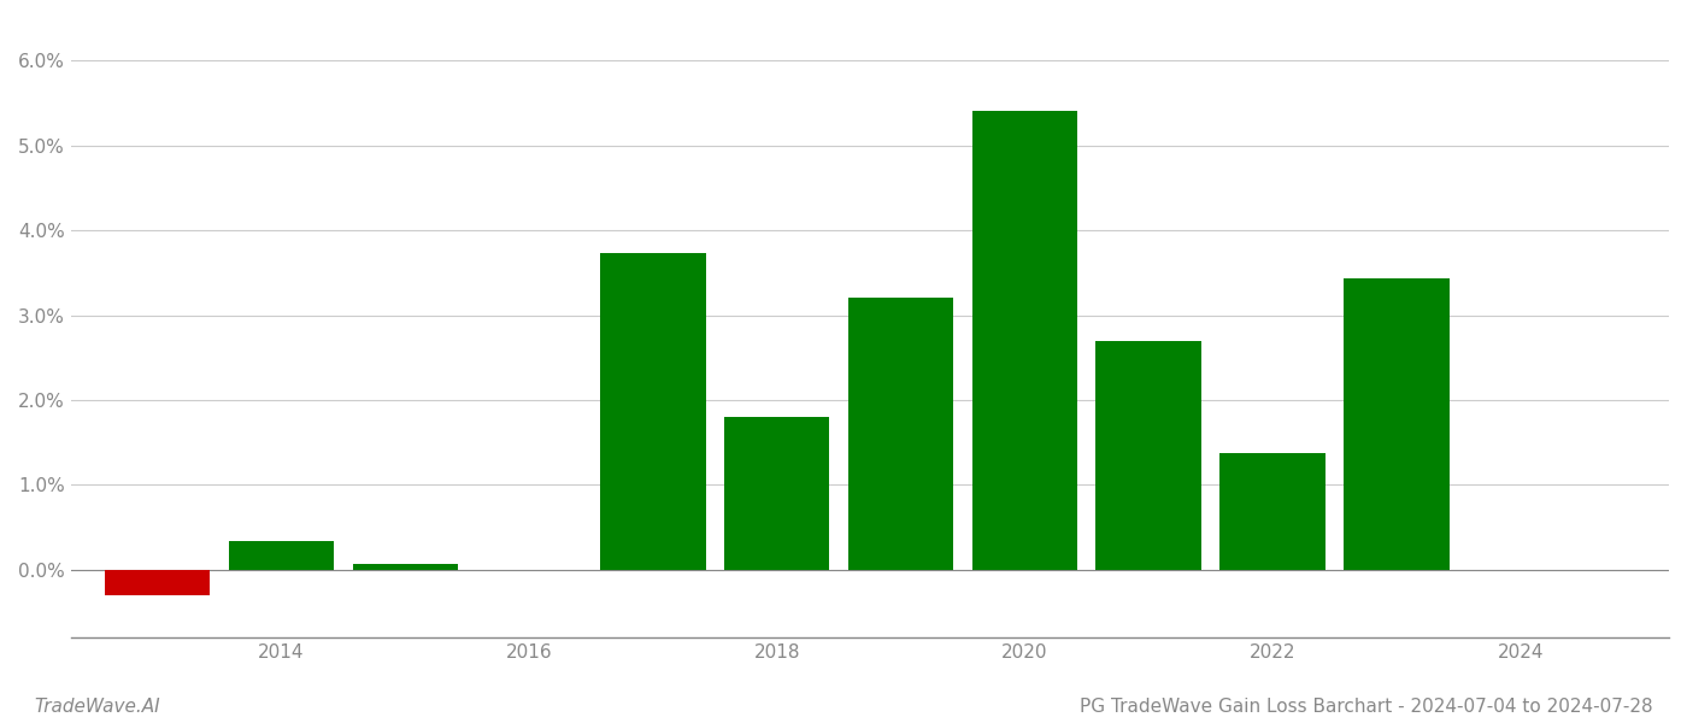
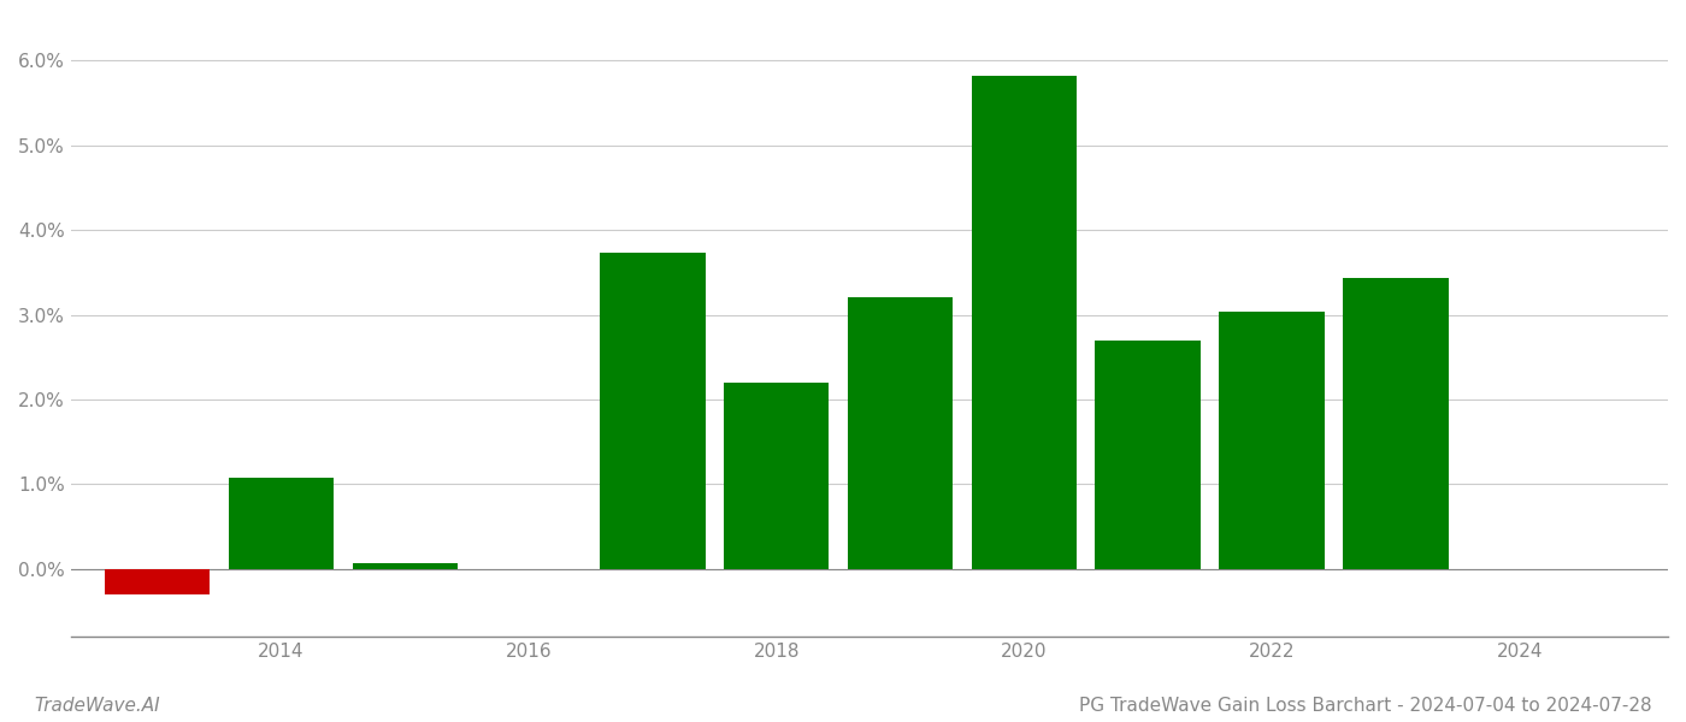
2014: 0.34% -> 1.07%
2018: 1.80% -> 2.20%
2020: 5.40% -> 5.82%
2022: 1.38% -> 3.03%
